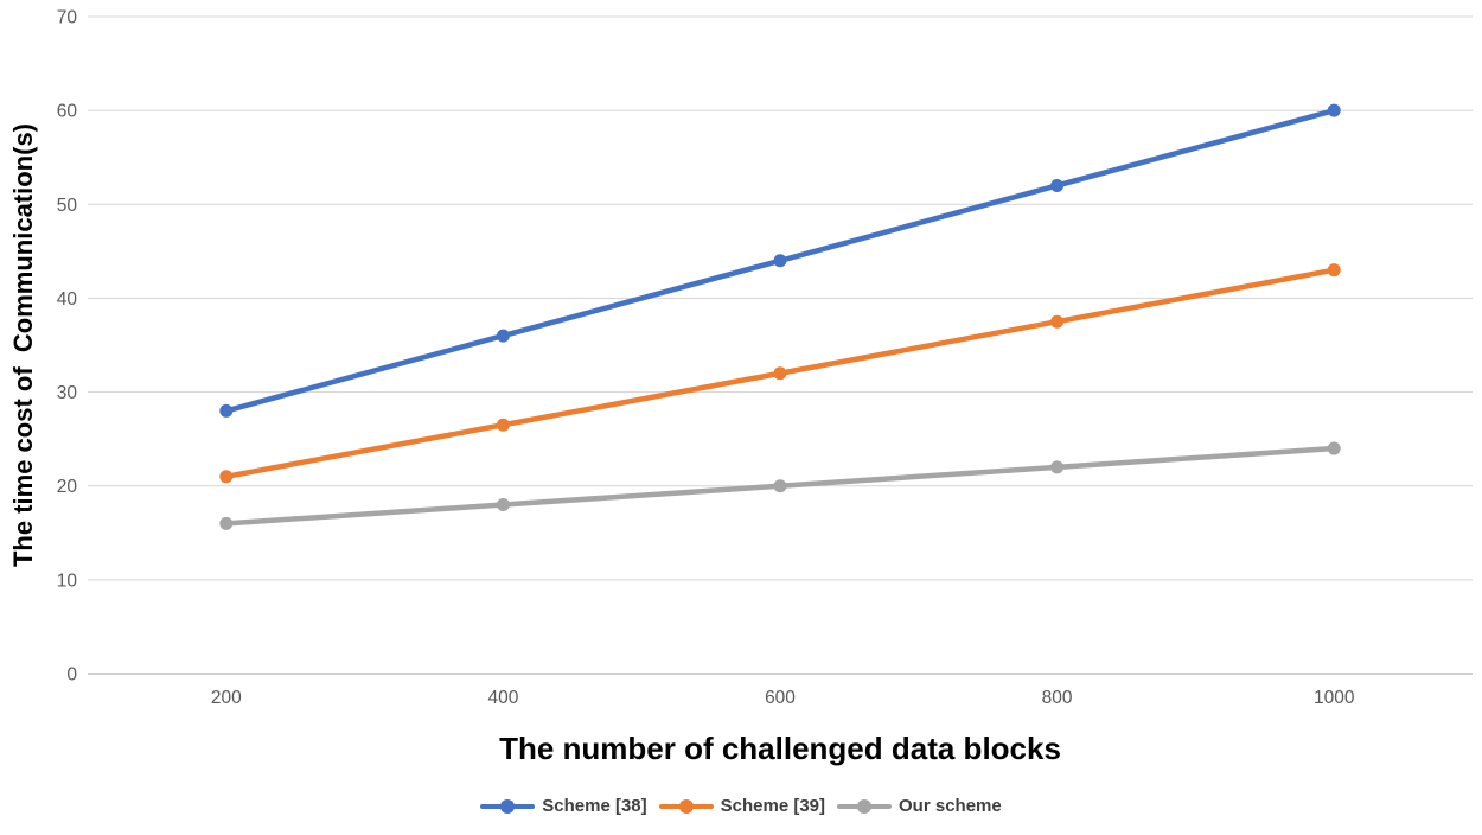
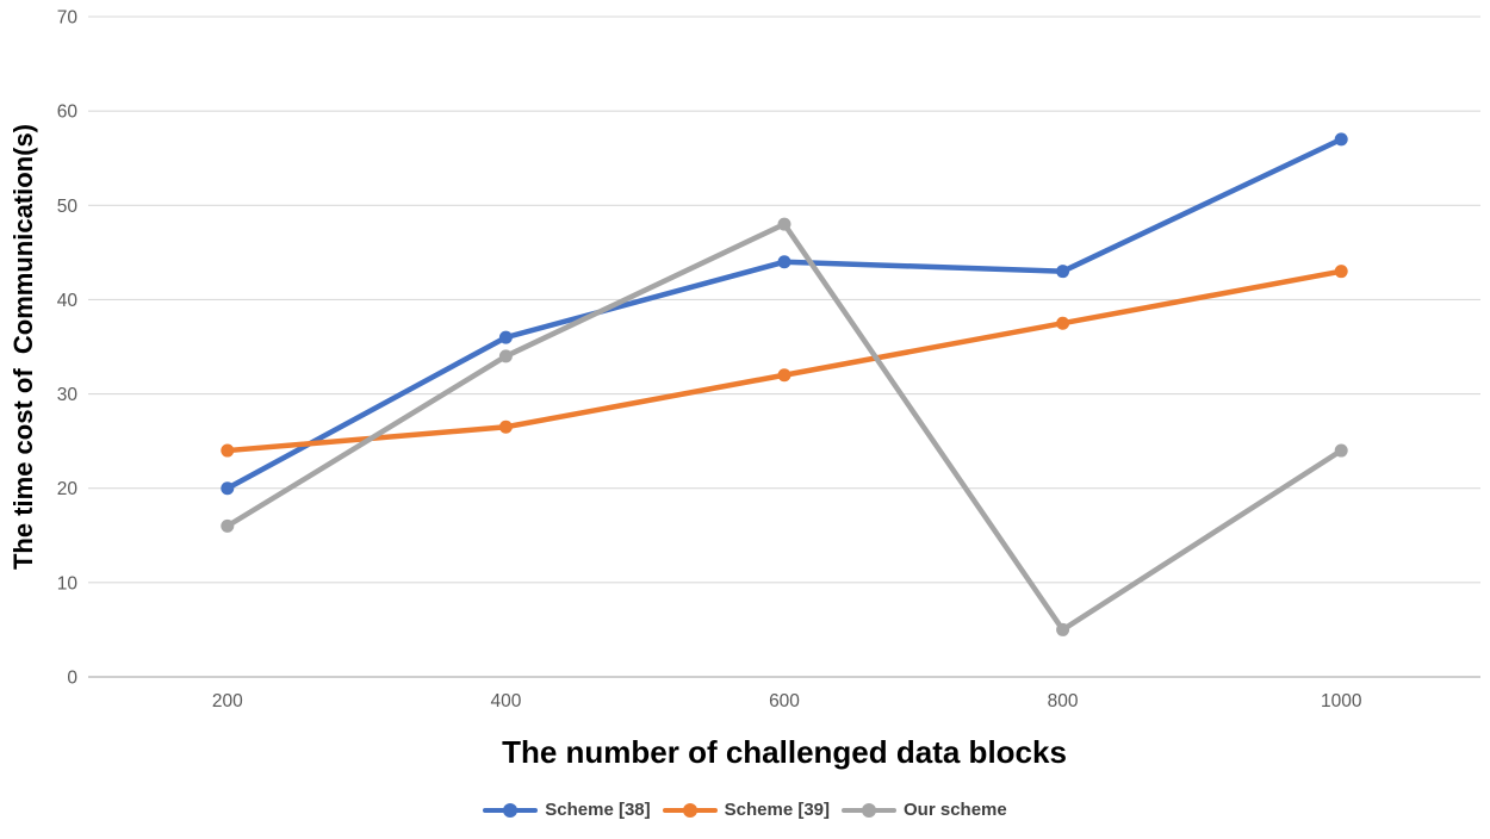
Scheme [38]/200: 28 -> 20
Scheme [39]/200: 21 -> 24
Our scheme/400: 18 -> 34
Our scheme/600: 20 -> 48
Scheme [38]/800: 52 -> 43
Our scheme/800: 22 -> 5
Scheme [38]/1000: 60 -> 57
